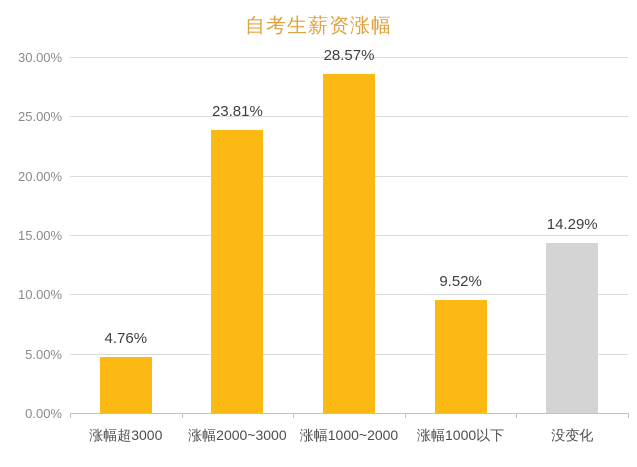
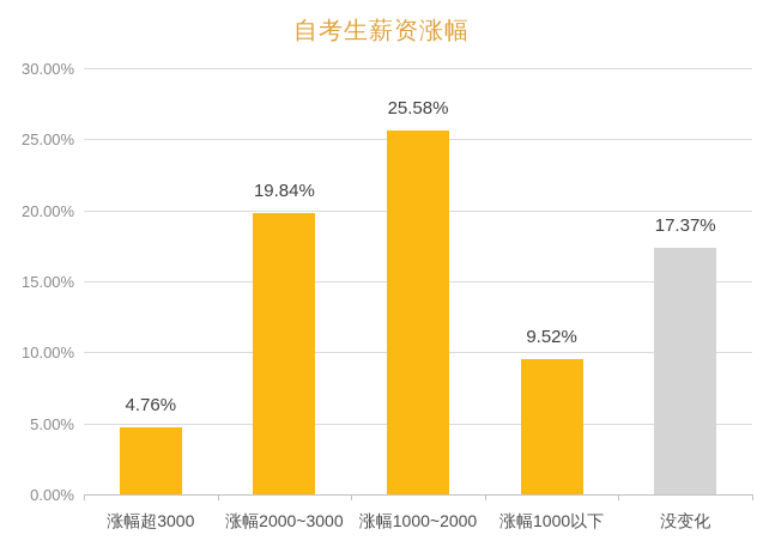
涨幅2000~3000: 23.81% -> 19.84%
涨幅1000~2000: 28.57% -> 25.58%
没变化: 14.29% -> 17.37%
